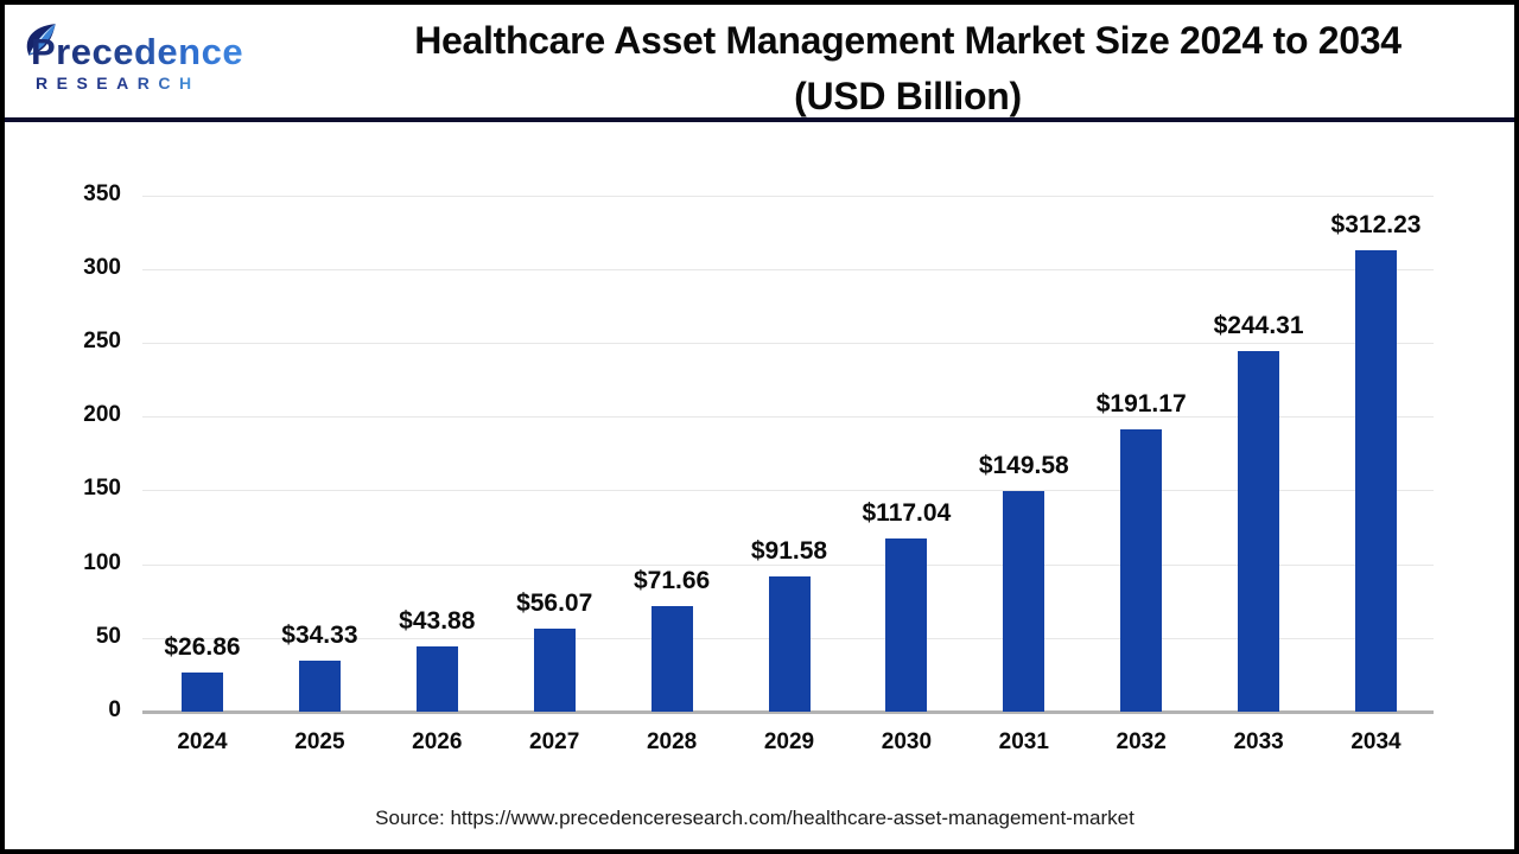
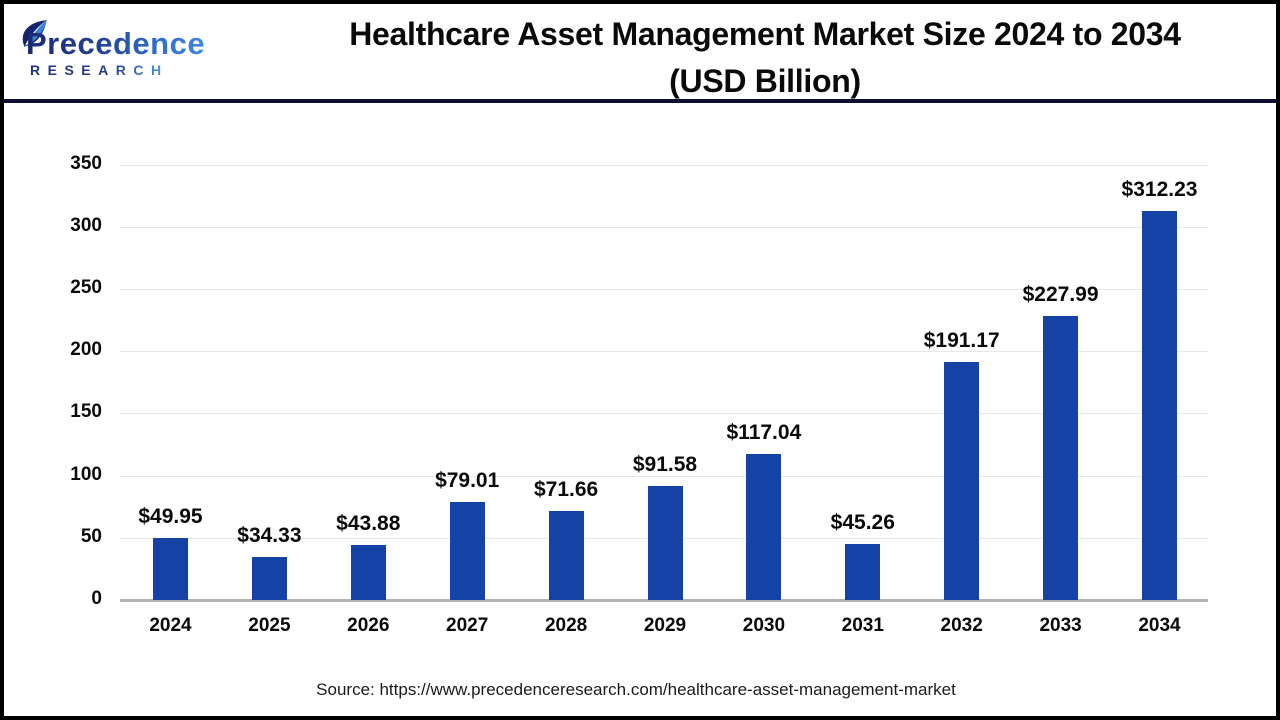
2024: $26.86 -> $49.95
2027: $56.07 -> $79.01
2031: $149.58 -> $45.26
2033: $244.31 -> $227.99
